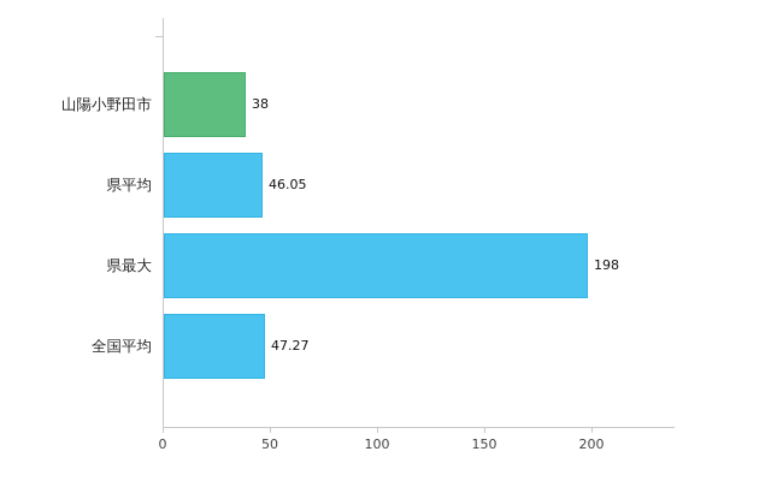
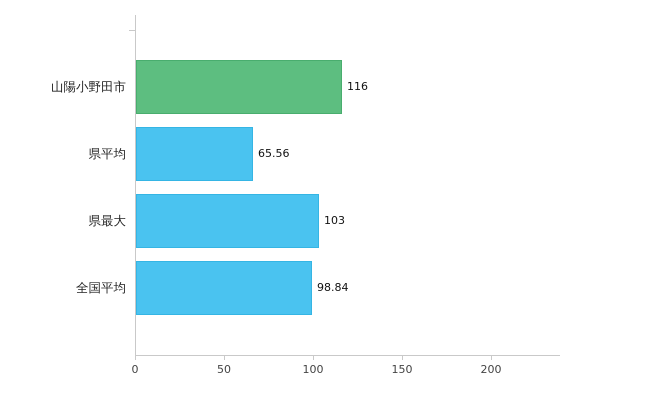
山陽小野田市: 38 -> 116
県平均: 46.05 -> 65.56
県最大: 198 -> 103
全国平均: 47.27 -> 98.84
